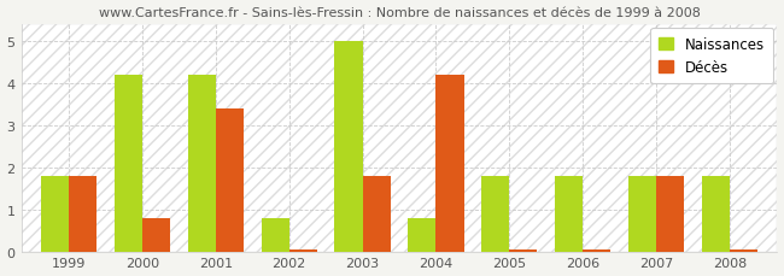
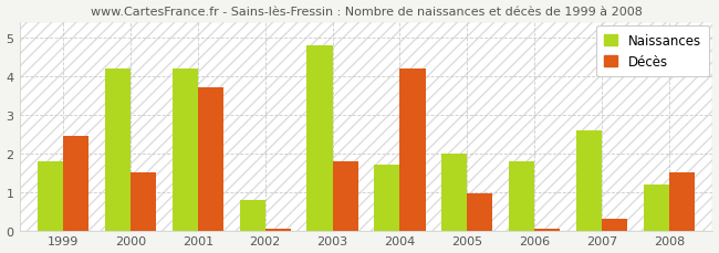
Décès/1999: 1.80 -> 2.45
Décès/2000: 0.80 -> 1.50
Décès/2001: 3.40 -> 3.70
Naissances/2003: 5.0 -> 4.8
Naissances/2004: 0.8 -> 1.7
Naissances/2005: 1.8 -> 2.0
Décès/2005: 0.05 -> 0.95
Naissances/2007: 1.8 -> 2.6
Décès/2007: 1.80 -> 0.30
Naissances/2008: 1.8 -> 1.2
Décès/2008: 0.05 -> 1.50
